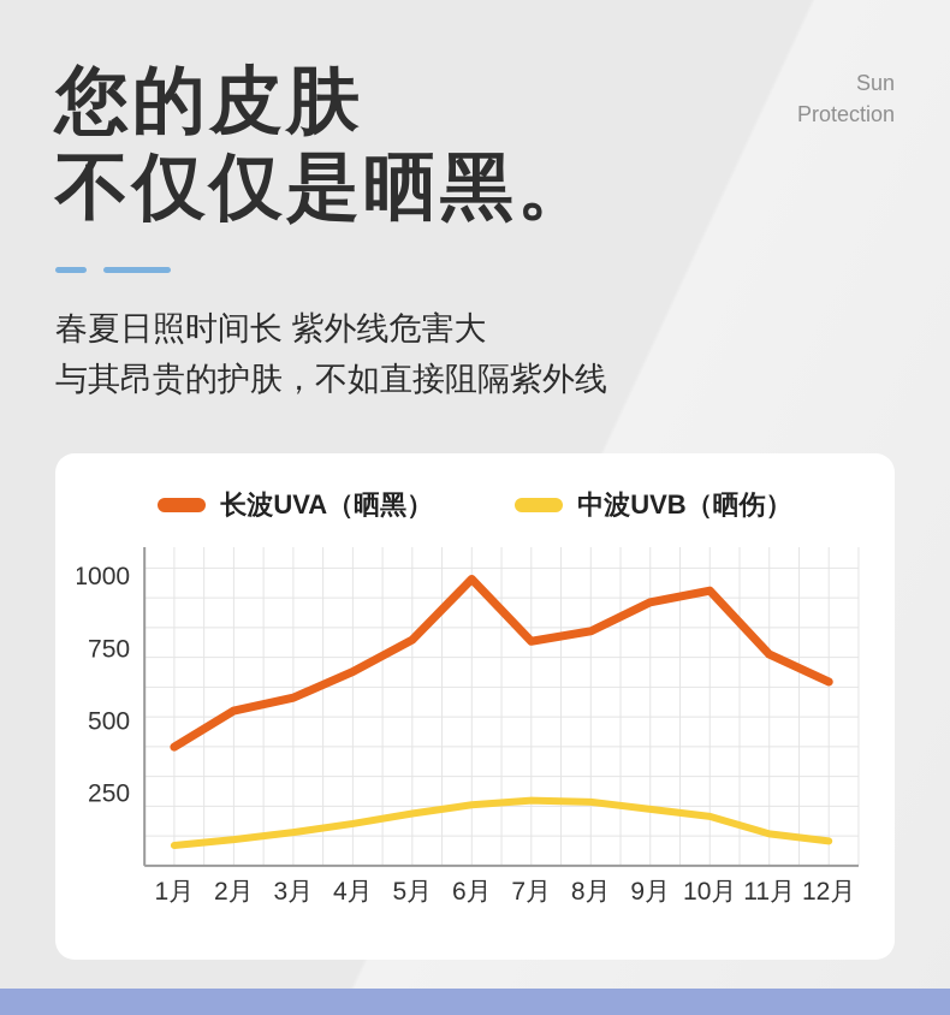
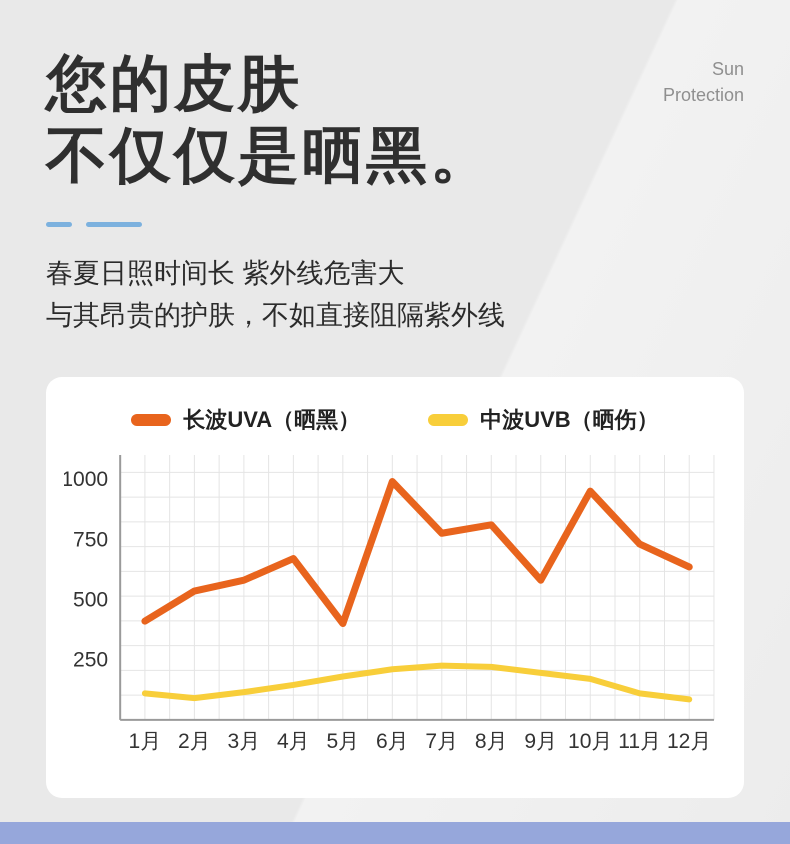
中波UVB（晒伤）/1月: 70 -> 110
长波UVA（晒黑）/5月: 780 -> 400
长波UVA（晒黑）/9月: 910 -> 580
